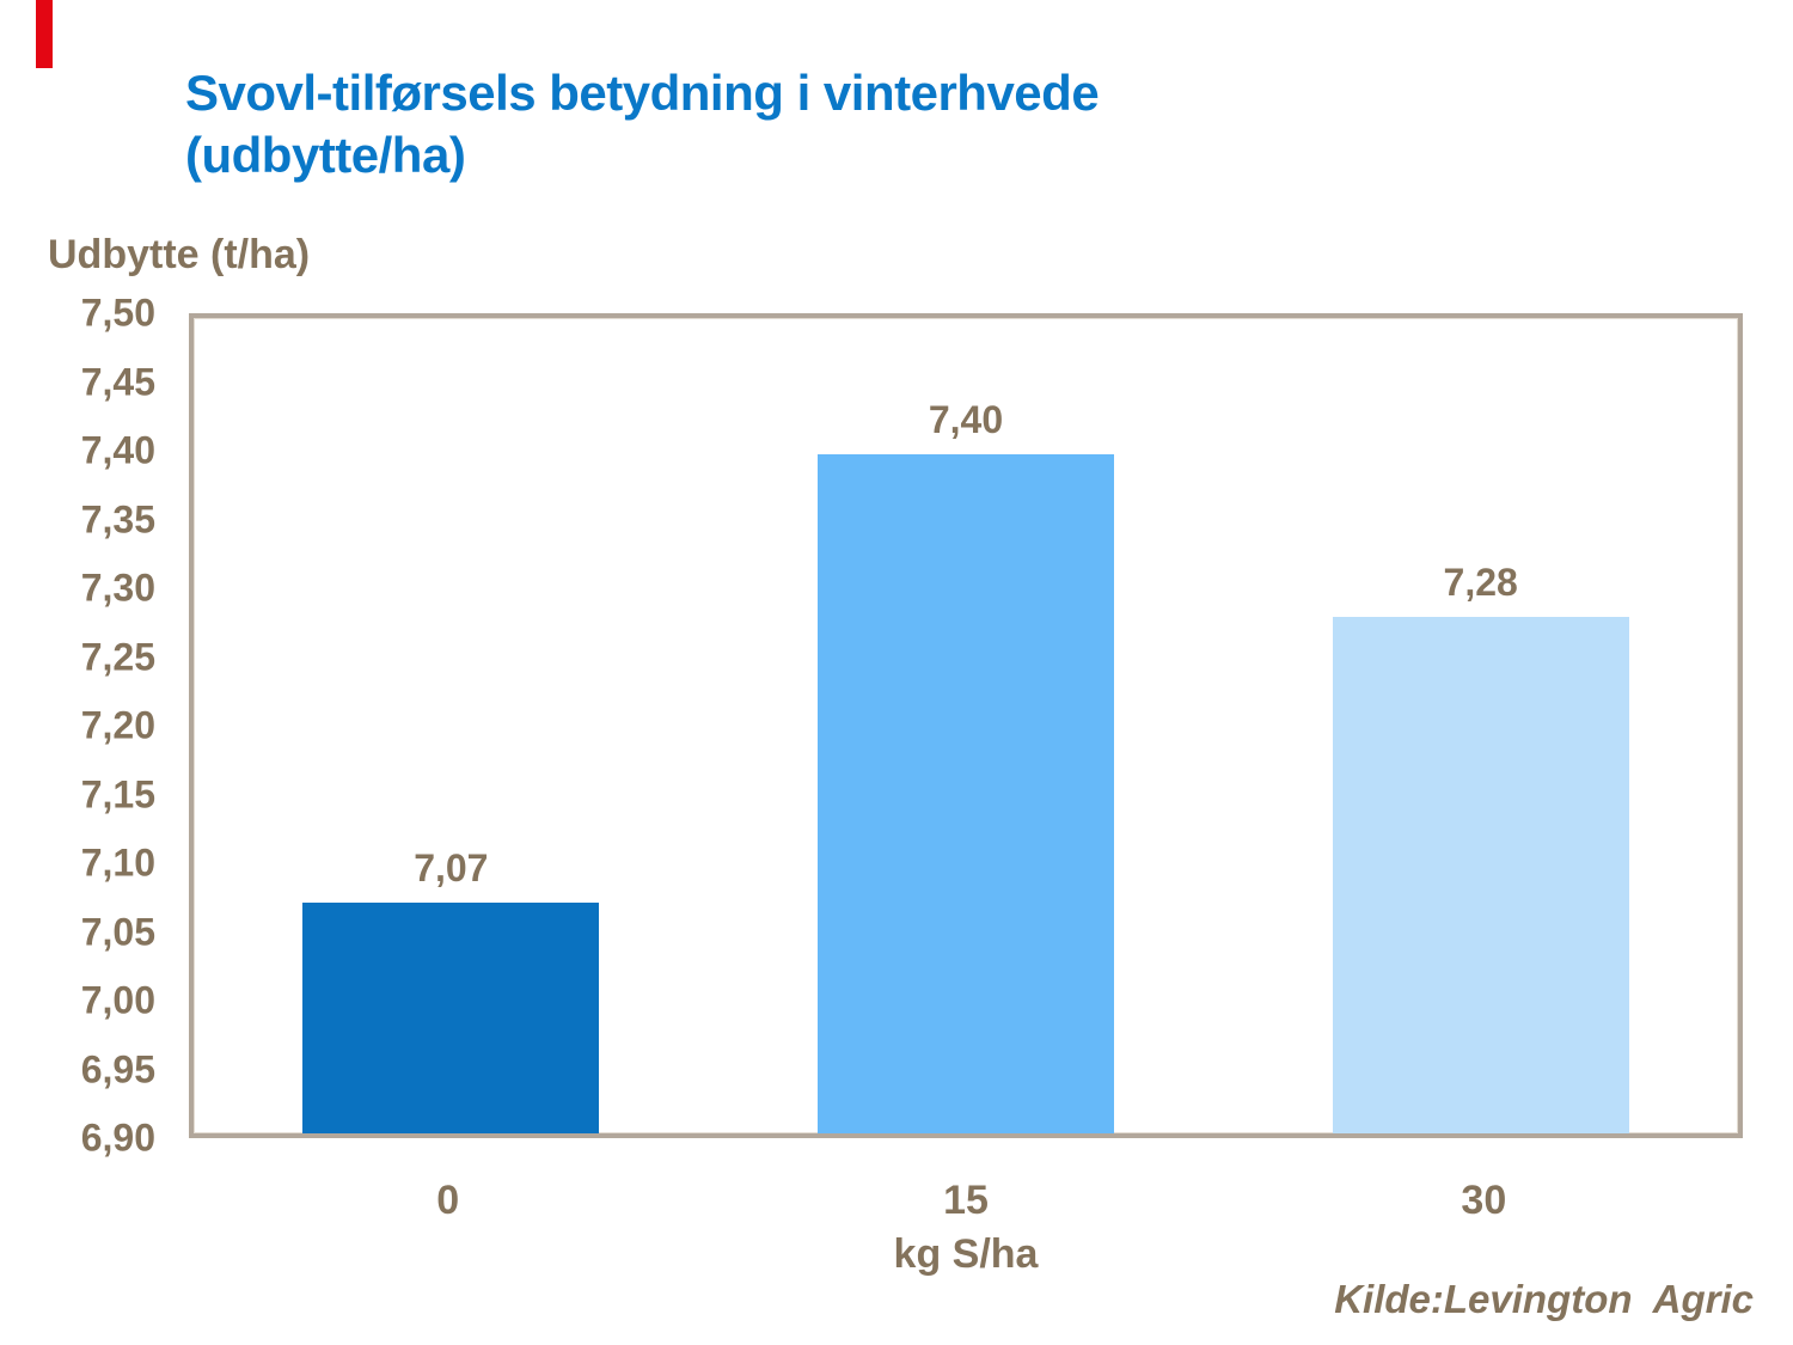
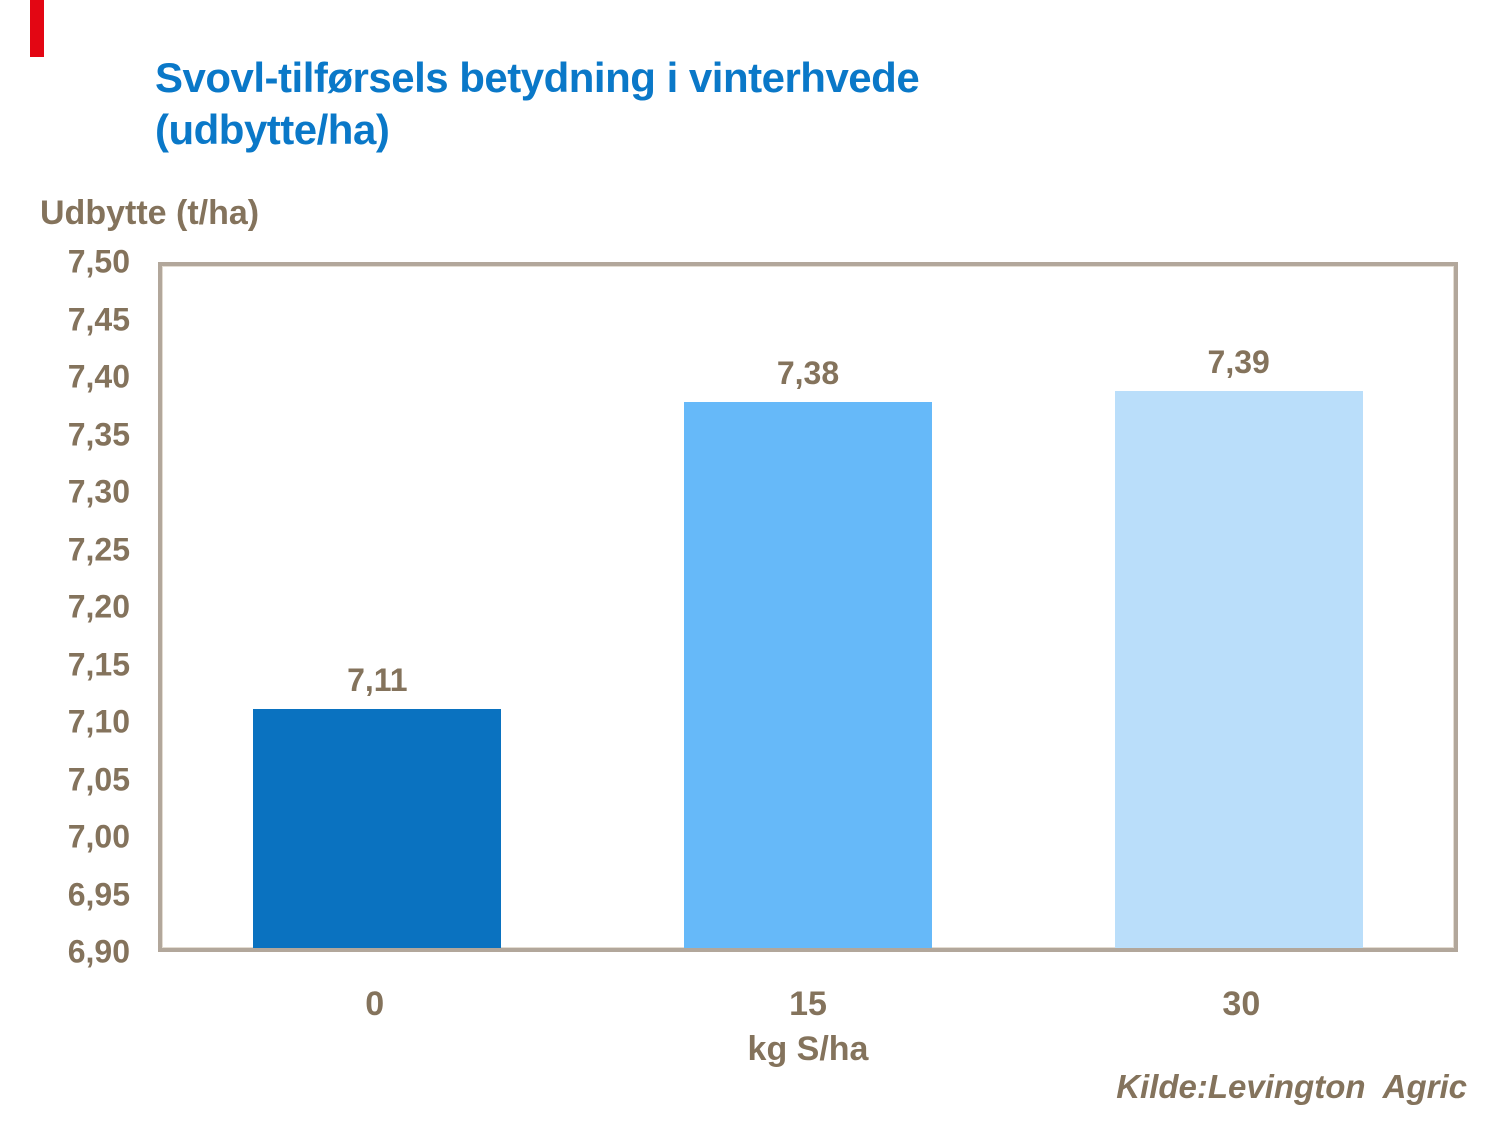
0: 7,07 -> 7,11
15: 7,40 -> 7,38
30: 7,28 -> 7,39
